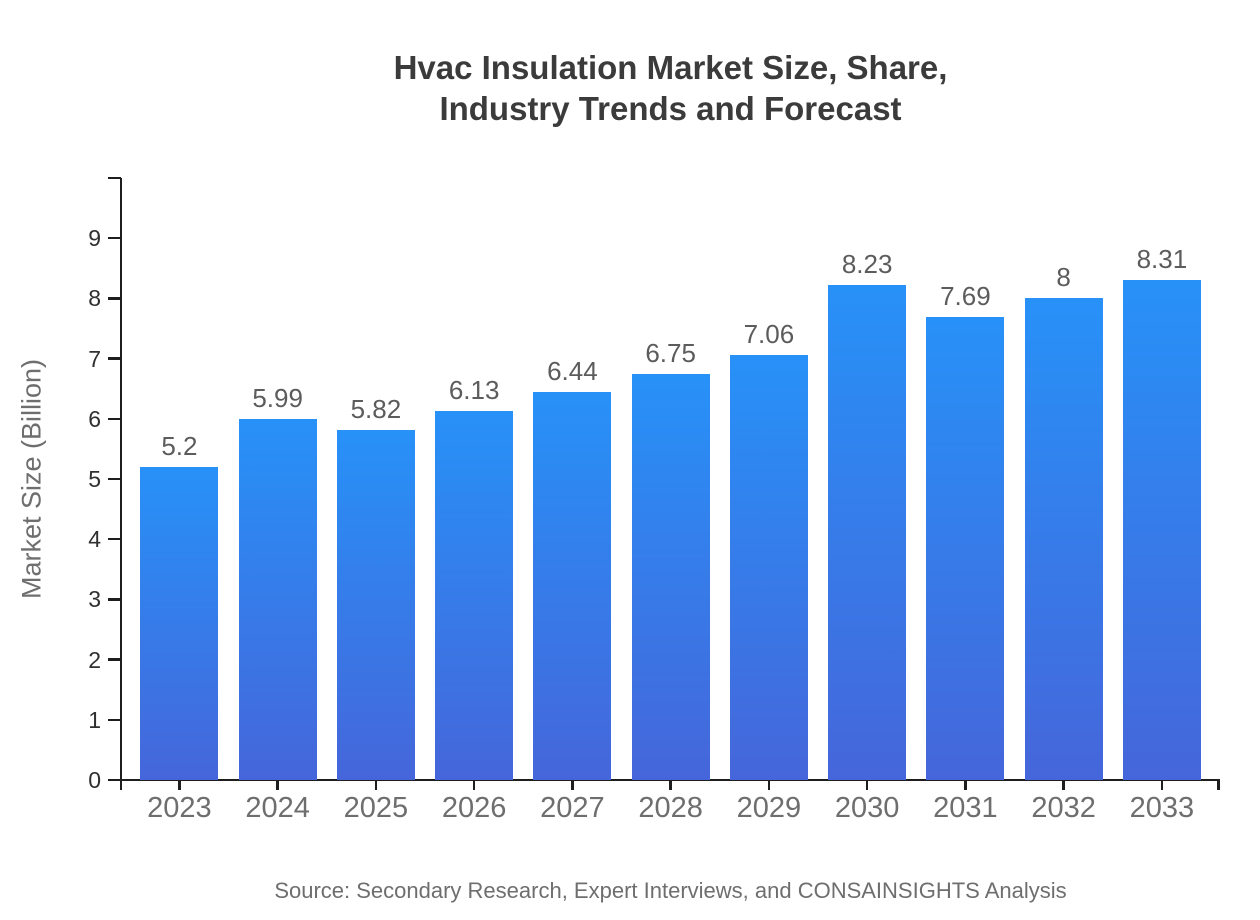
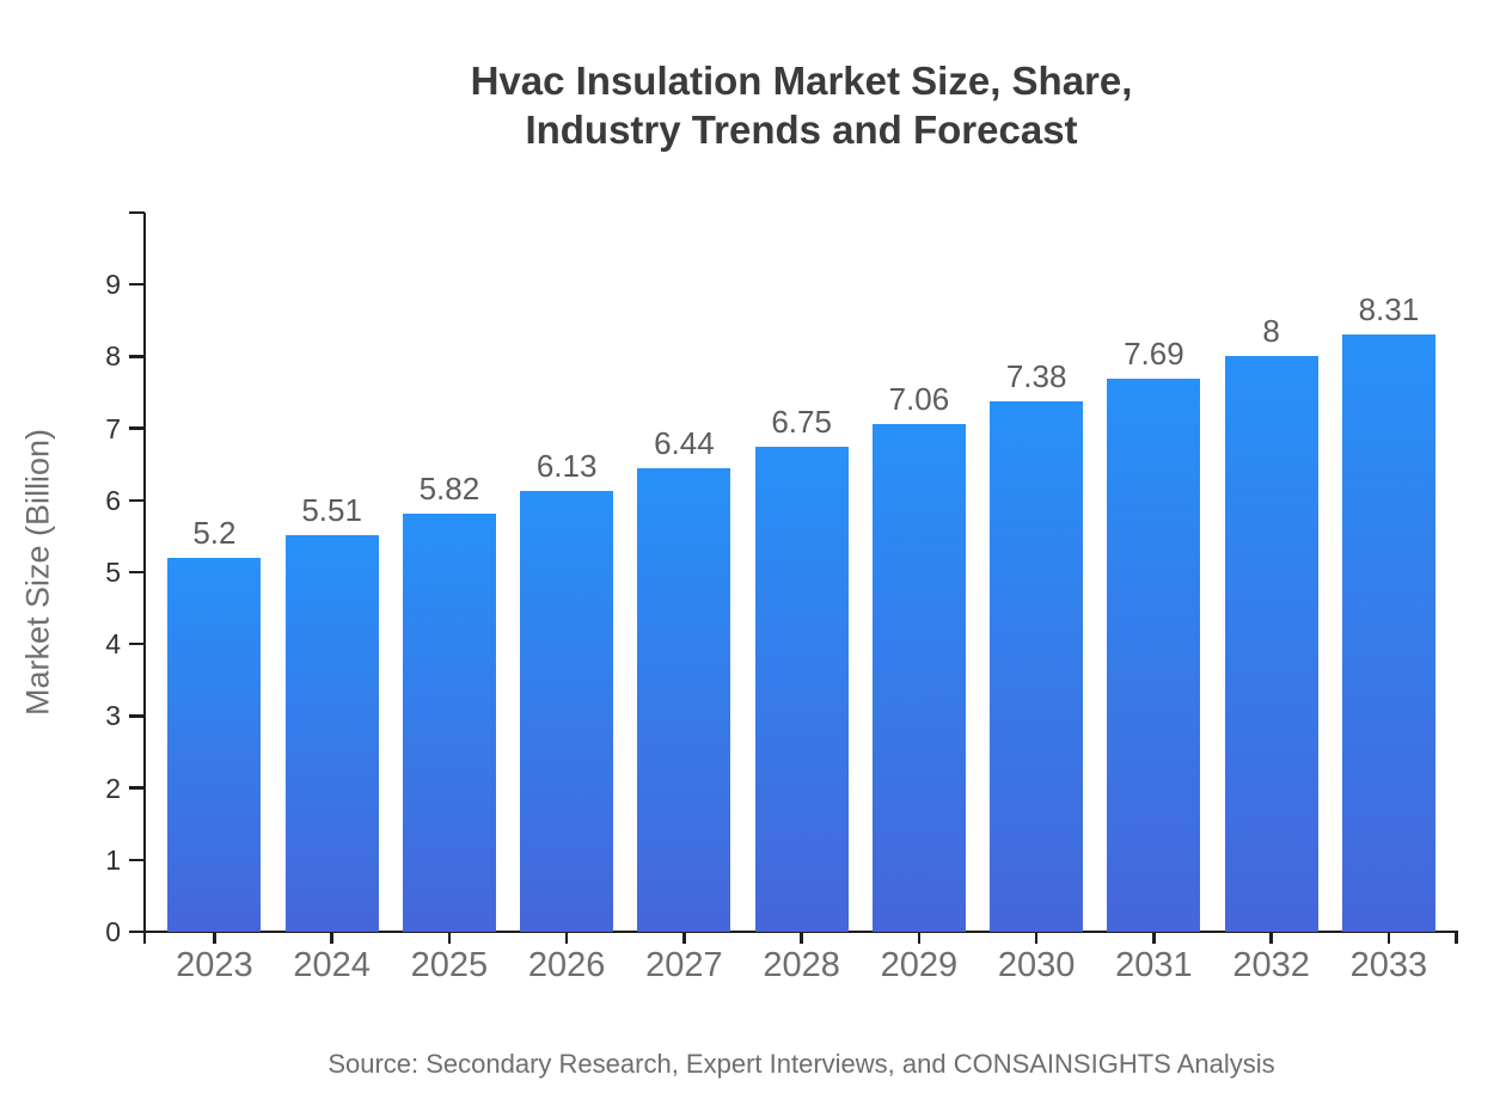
2024: 5.99 -> 5.51
2030: 8.23 -> 7.38
